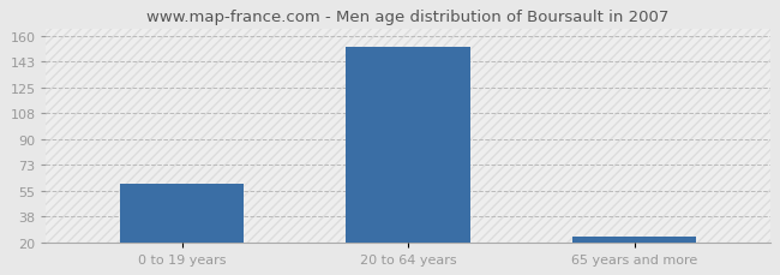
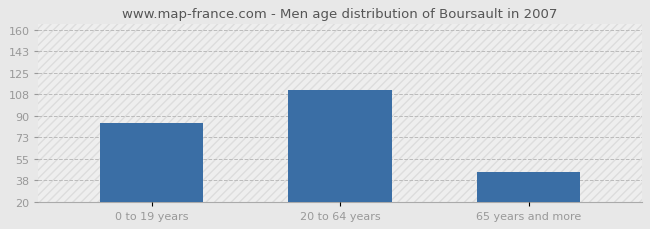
0 to 19 years: 60 -> 84
20 to 64 years: 153 -> 111
65 years and more: 24 -> 44
